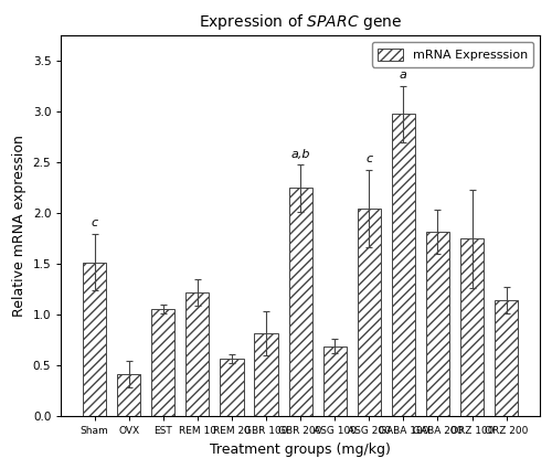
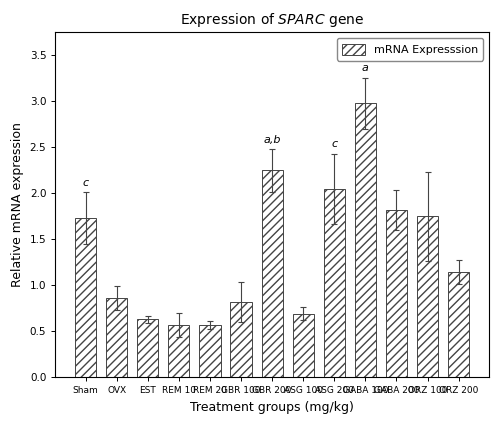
Sham: 1.52 -> 1.73
OVX: 0.42 -> 0.86
EST: 1.06 -> 0.63
REM 10: 1.22 -> 0.57
